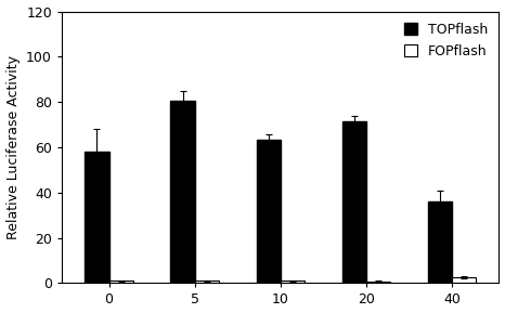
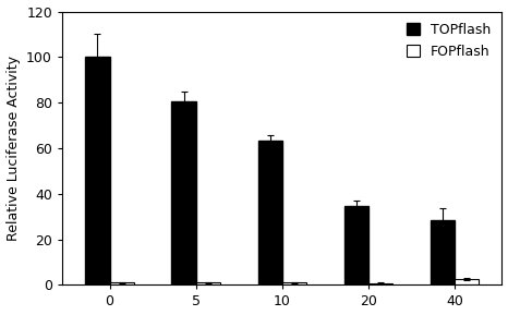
TOPflash/0: 58.0 -> 100.0
TOPflash/20: 71.5 -> 34.5
TOPflash/40: 36.0 -> 28.5
